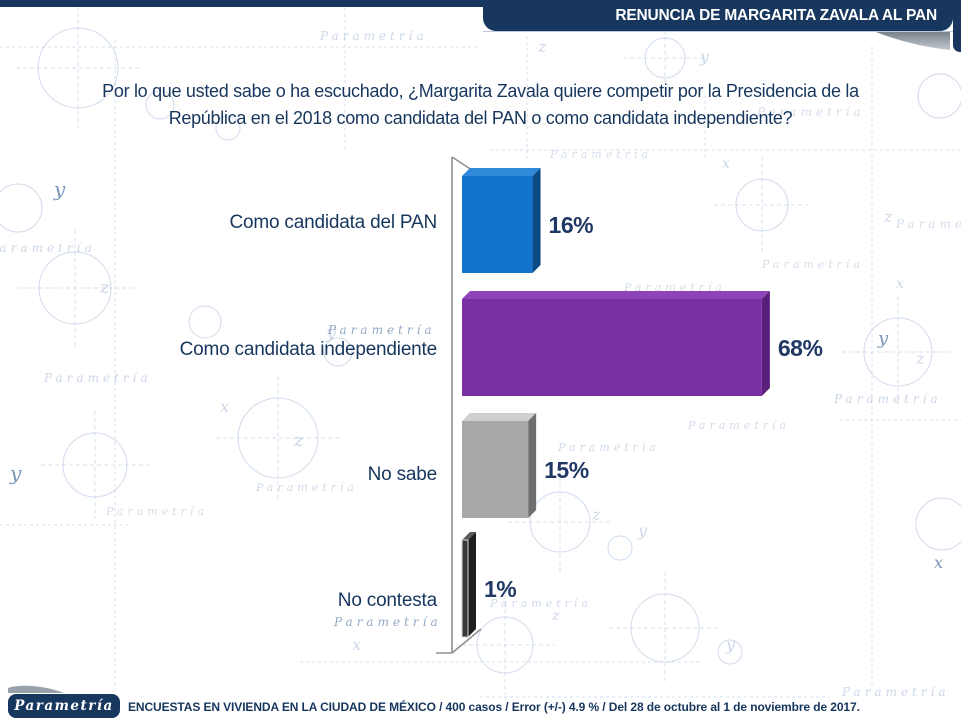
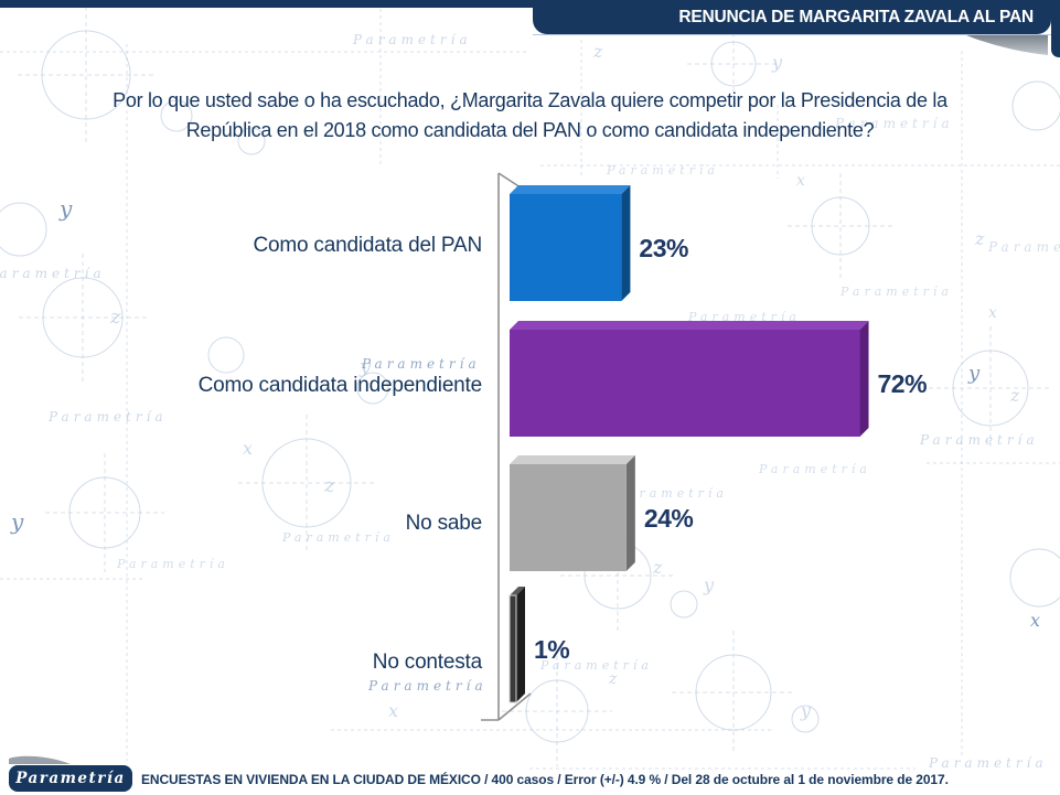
Como candidata del PAN: 16% -> 23%
Como candidata independiente: 68% -> 72%
No sabe: 15% -> 24%
